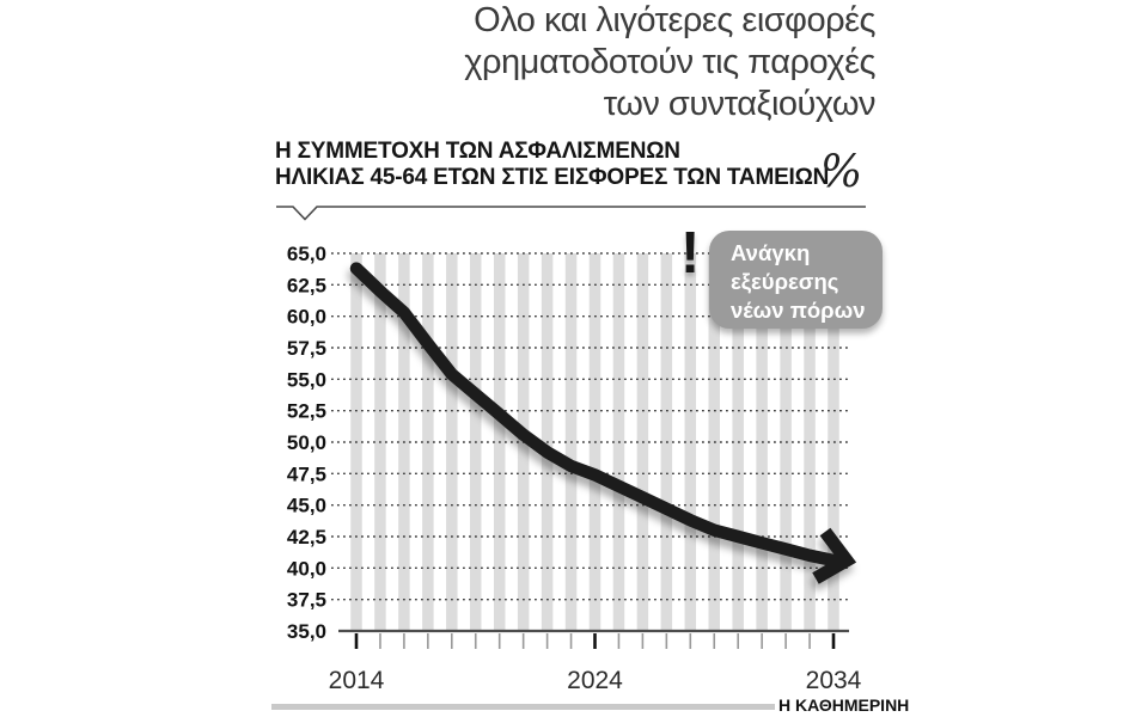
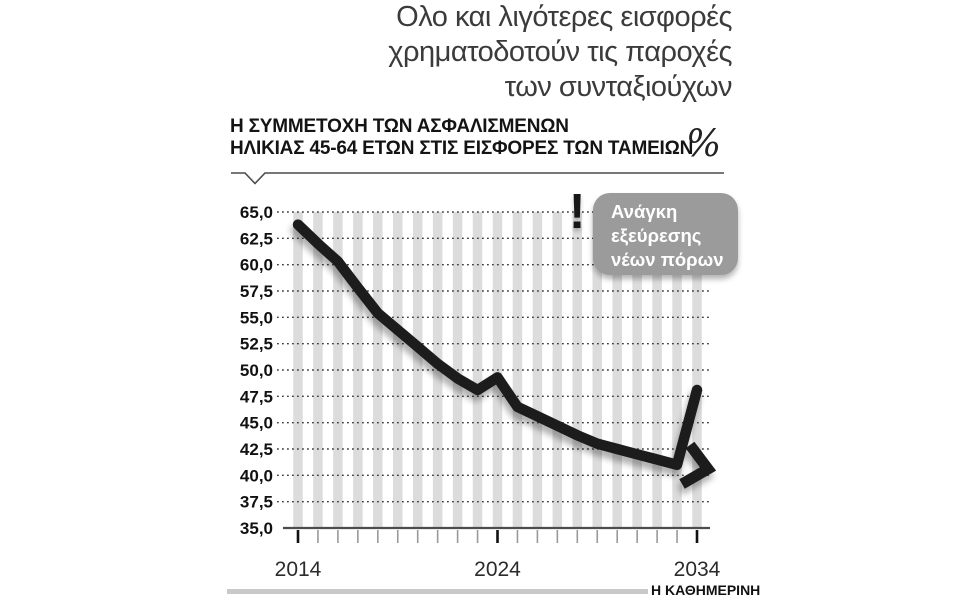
2024: 47,4 -> 49,3
2034: 40,6 -> 48,1
